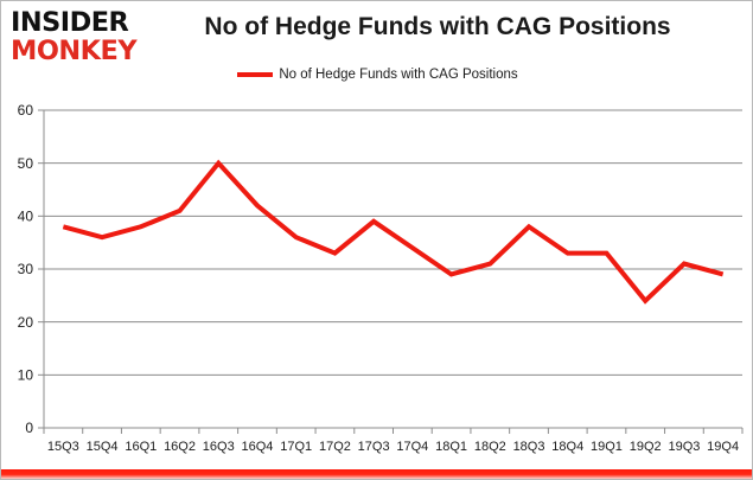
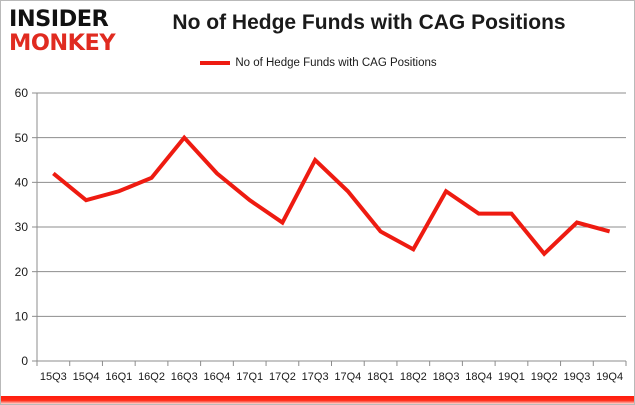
15Q3: 38 -> 42
17Q2: 33 -> 31
17Q3: 39 -> 45
17Q4: 34 -> 38
18Q2: 31 -> 25
